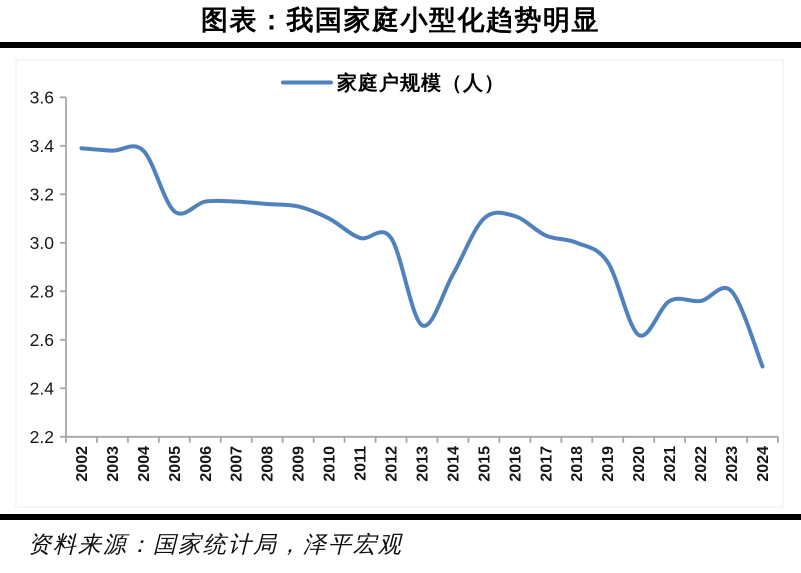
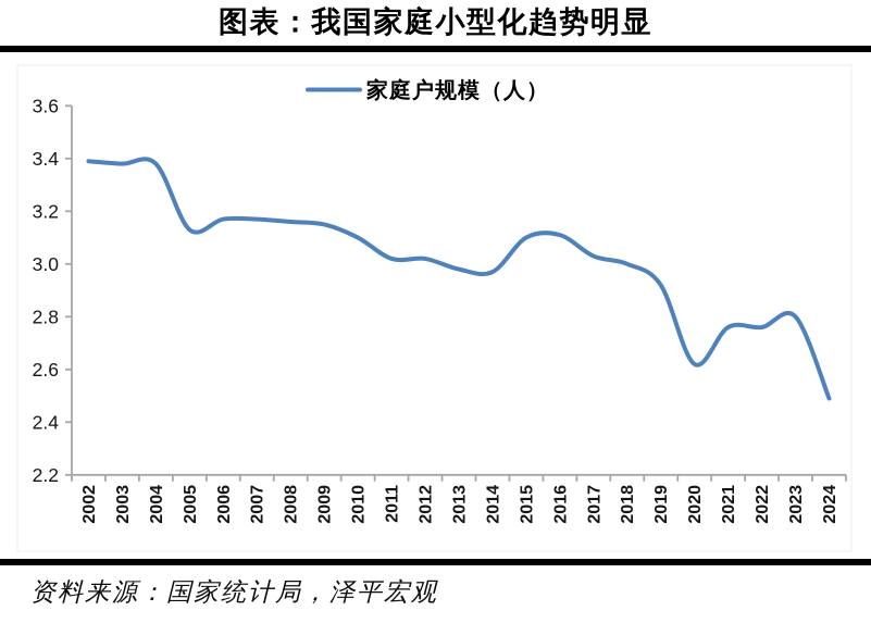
2013: 2.66 -> 2.98
2014: 2.87 -> 2.97
